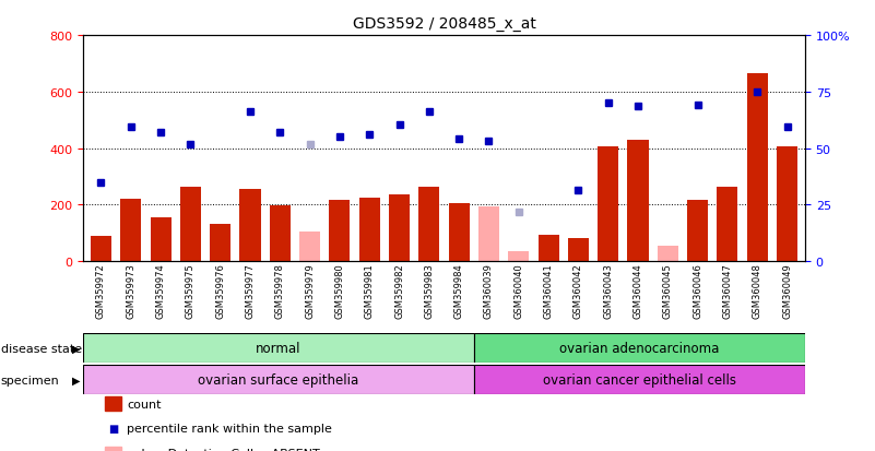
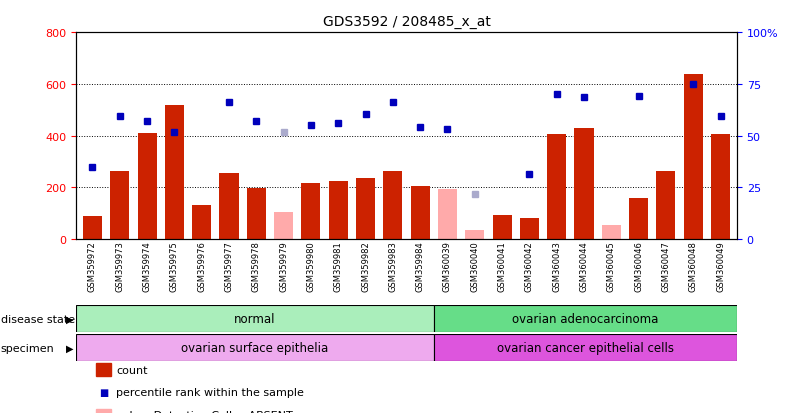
GSM359973: 220 -> 265
GSM359974: 155 -> 410
GSM359975: 265 -> 520
GSM360046: 215 -> 160
GSM360048: 665 -> 640
